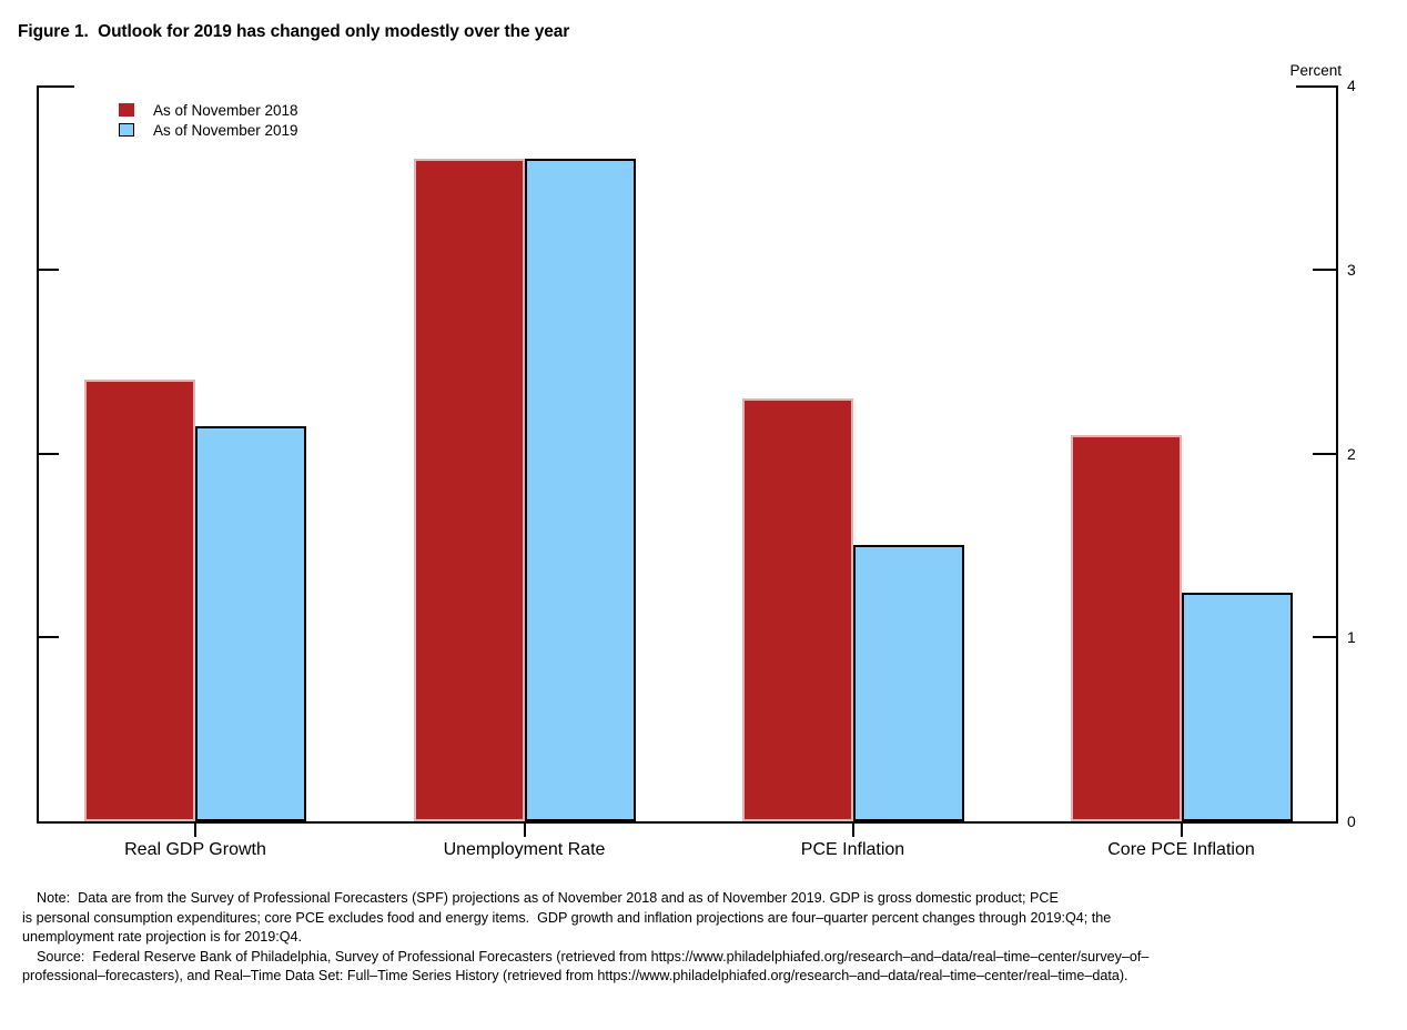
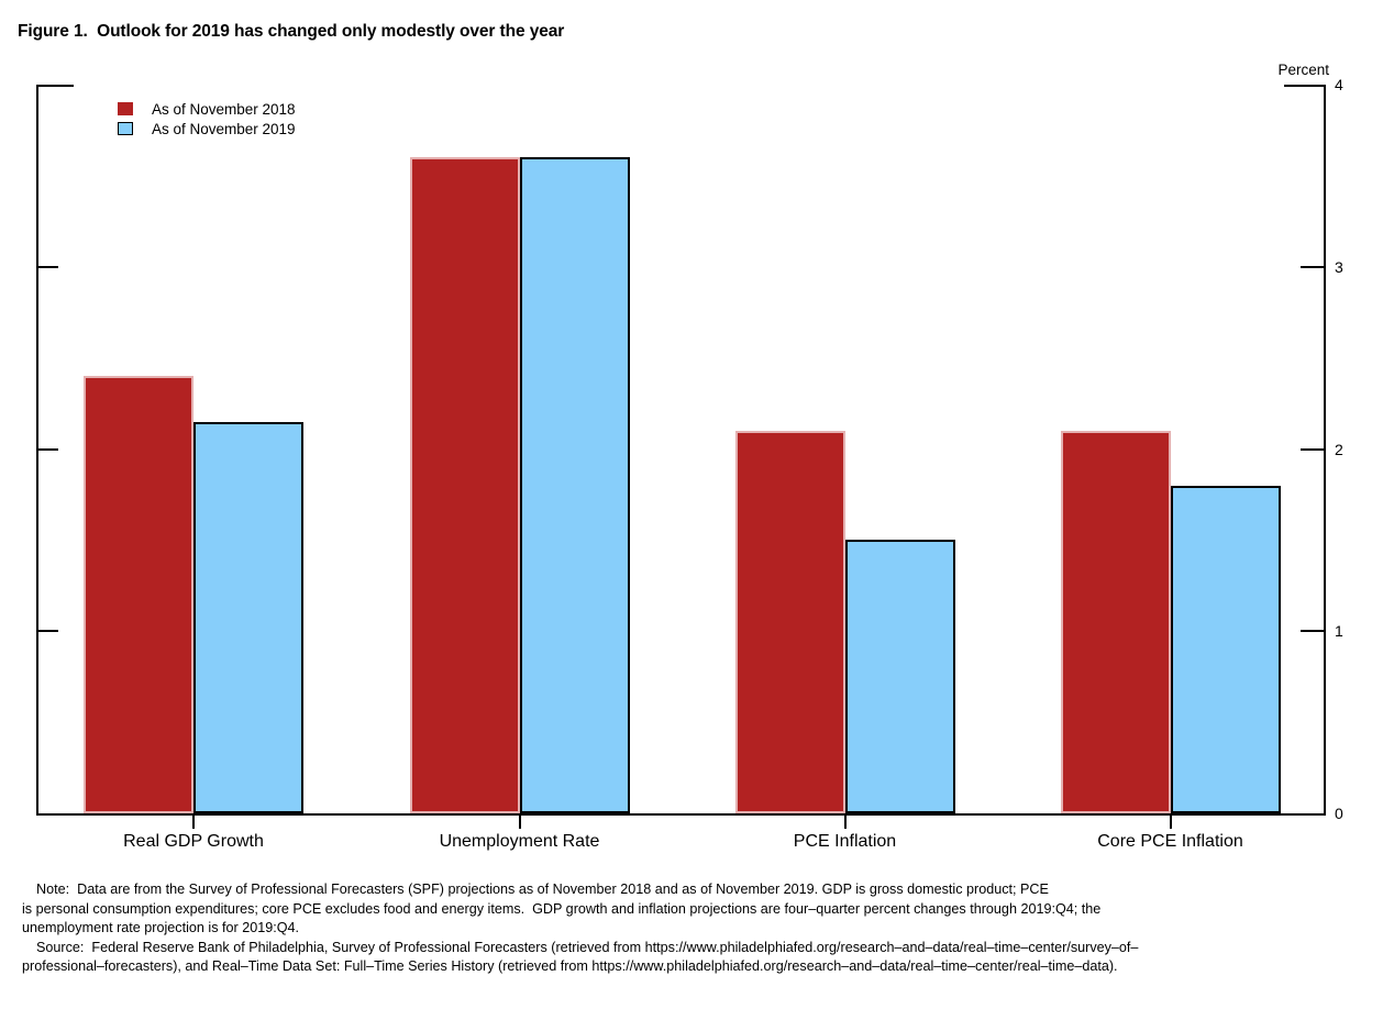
As of November 2018/PCE Inflation: 2.3 -> 2.1
As of November 2019/Core PCE Inflation: 1.24 -> 1.80
